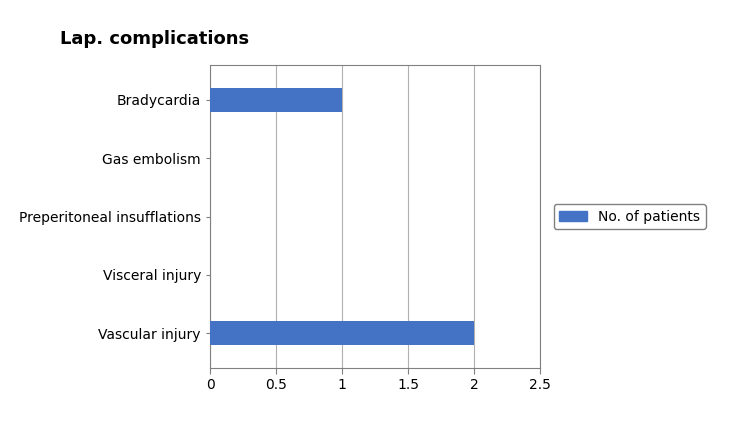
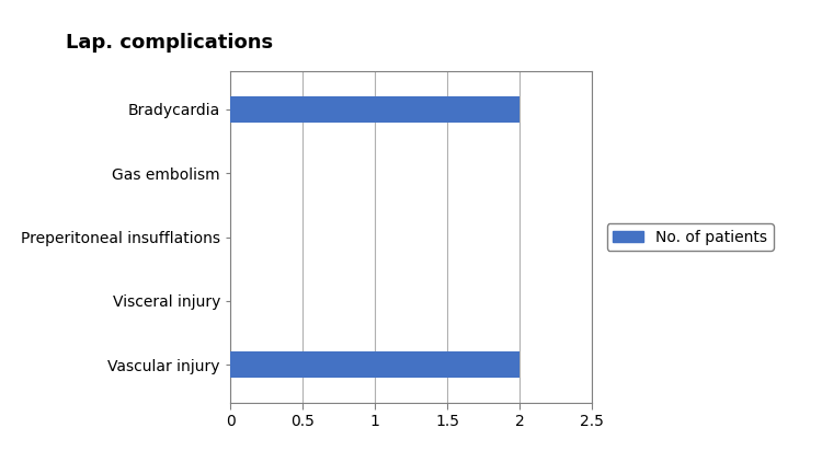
Bradycardia: 1 -> 2
